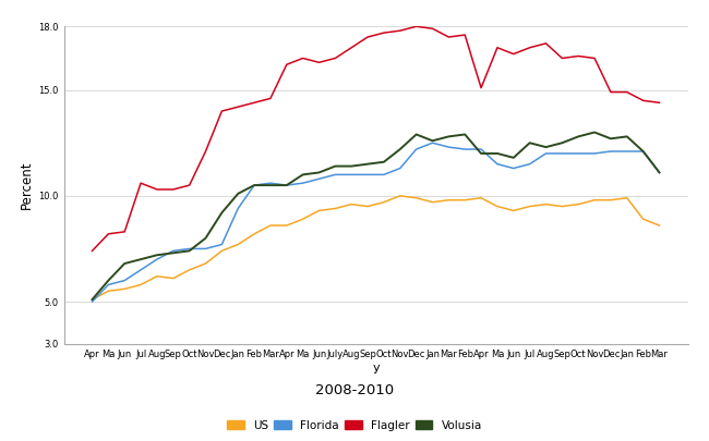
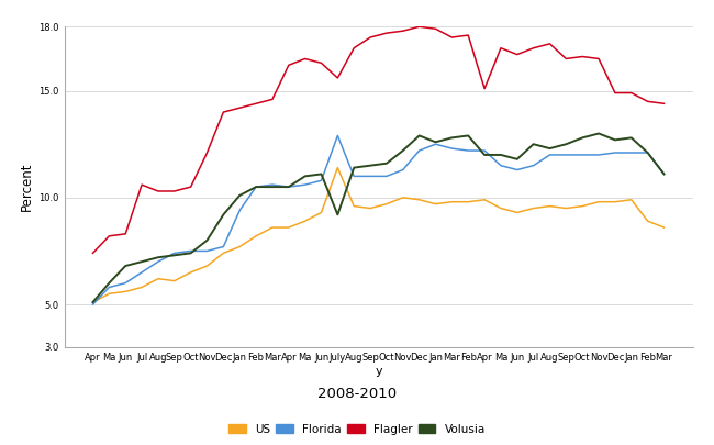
US/July: 9.4 -> 11.4
Florida/July: 11.0 -> 12.9
Flagler/July: 16.5 -> 15.6
Volusia/July: 11.4 -> 9.2
